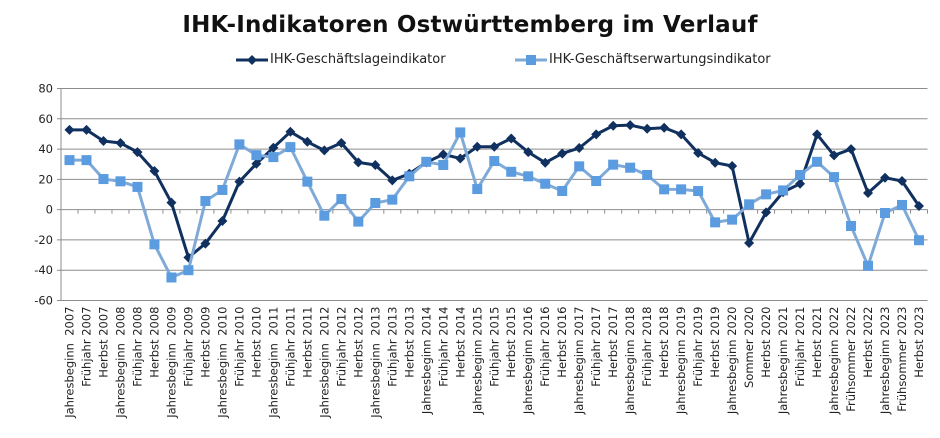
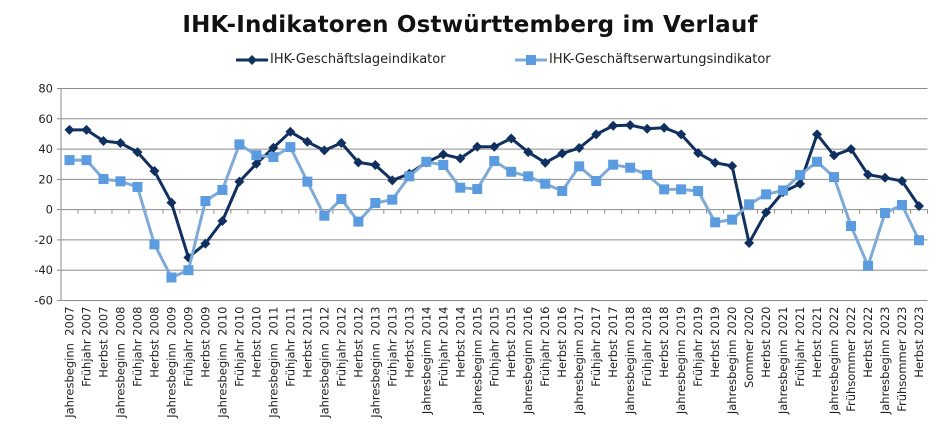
IHK-Geschäftserwartungsindikator/Herbst 2014: 51 -> 14
IHK-Geschäftslageindikator/Herbst 2022: 11 -> 23
